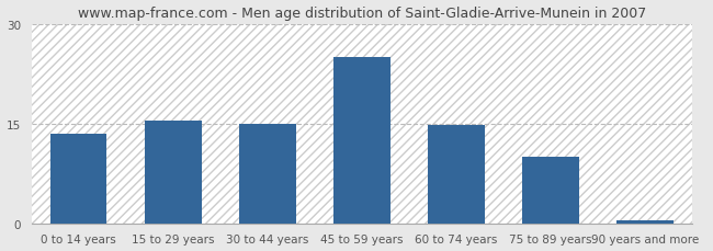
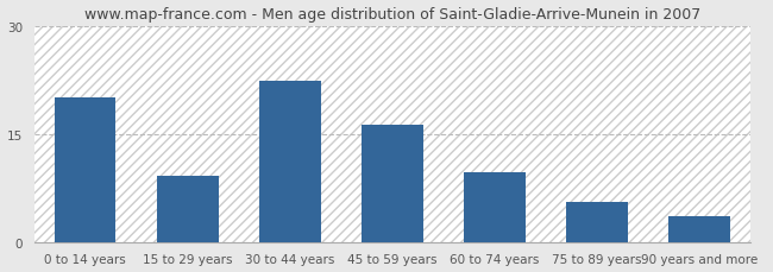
0 to 14 years: 13.5 -> 20.0
15 to 29 years: 15.5 -> 9.2
30 to 44 years: 15.0 -> 22.4
45 to 59 years: 25.0 -> 16.2
60 to 74 years: 14.7 -> 9.6
75 to 89 years: 10.0 -> 5.6
90 years and more: 0.4 -> 3.6
